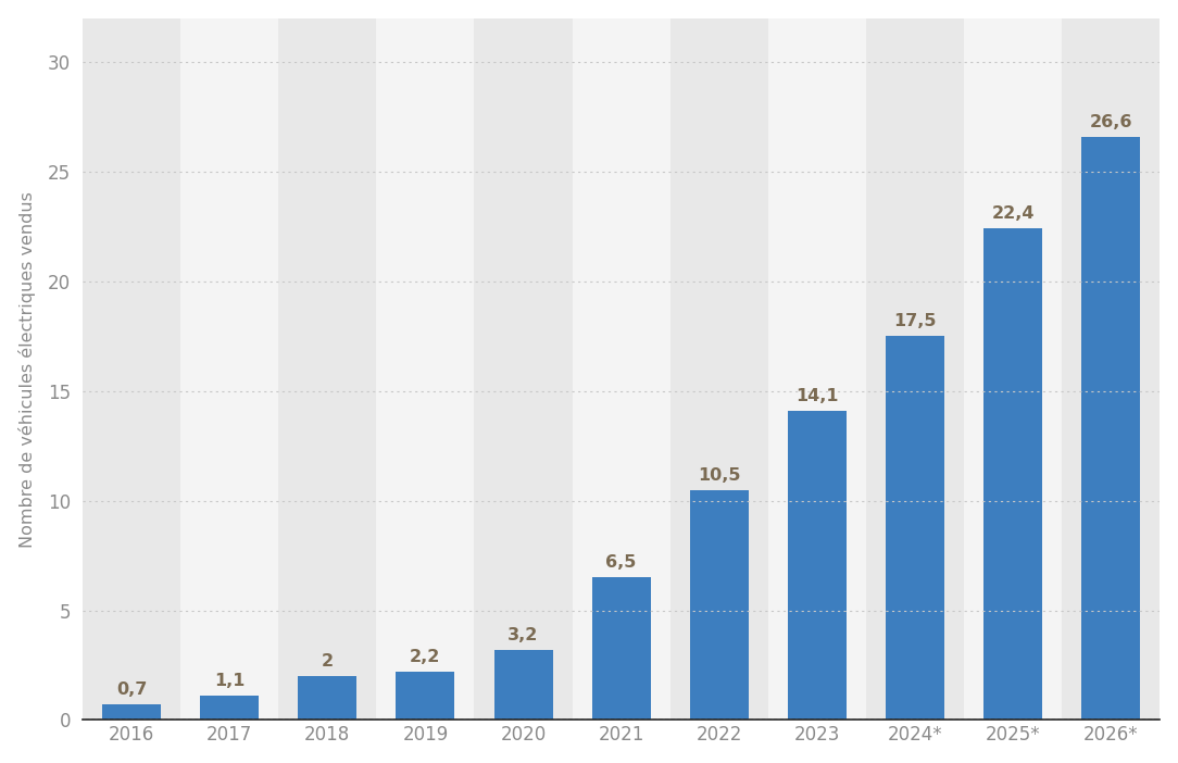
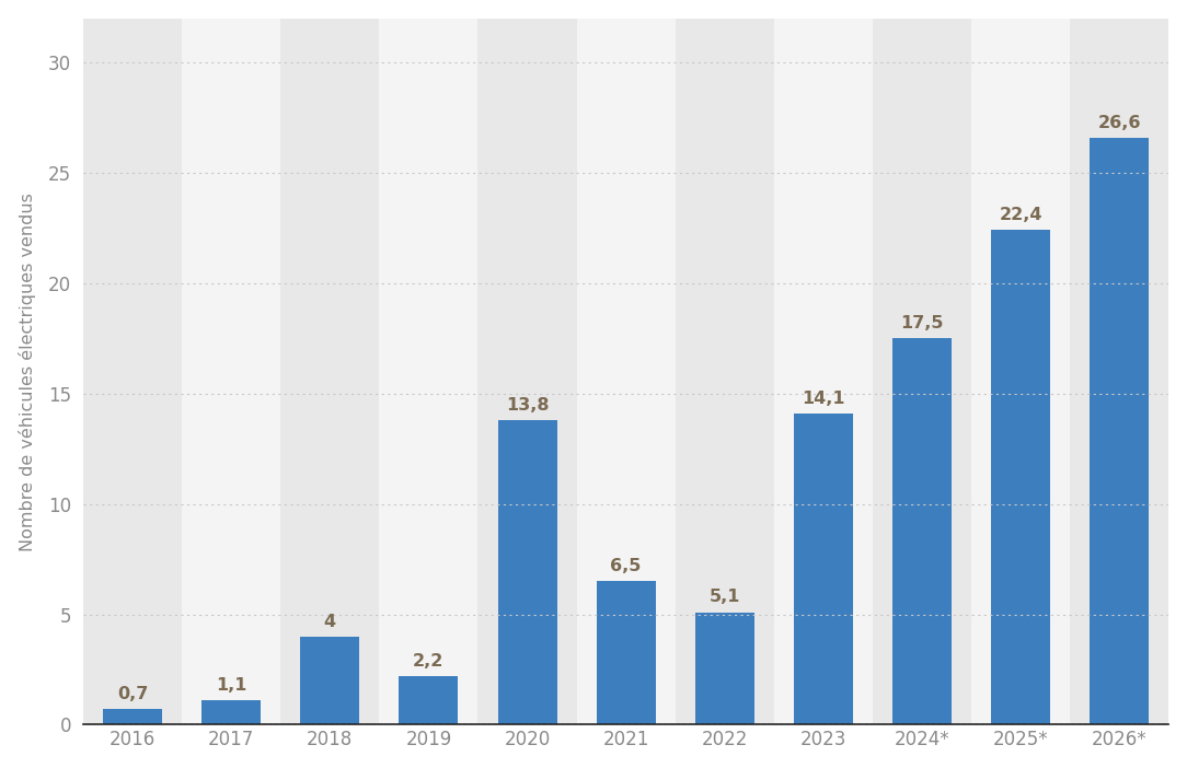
2018: 2 -> 4
2020: 3,2 -> 13,8
2022: 10,5 -> 5,1
